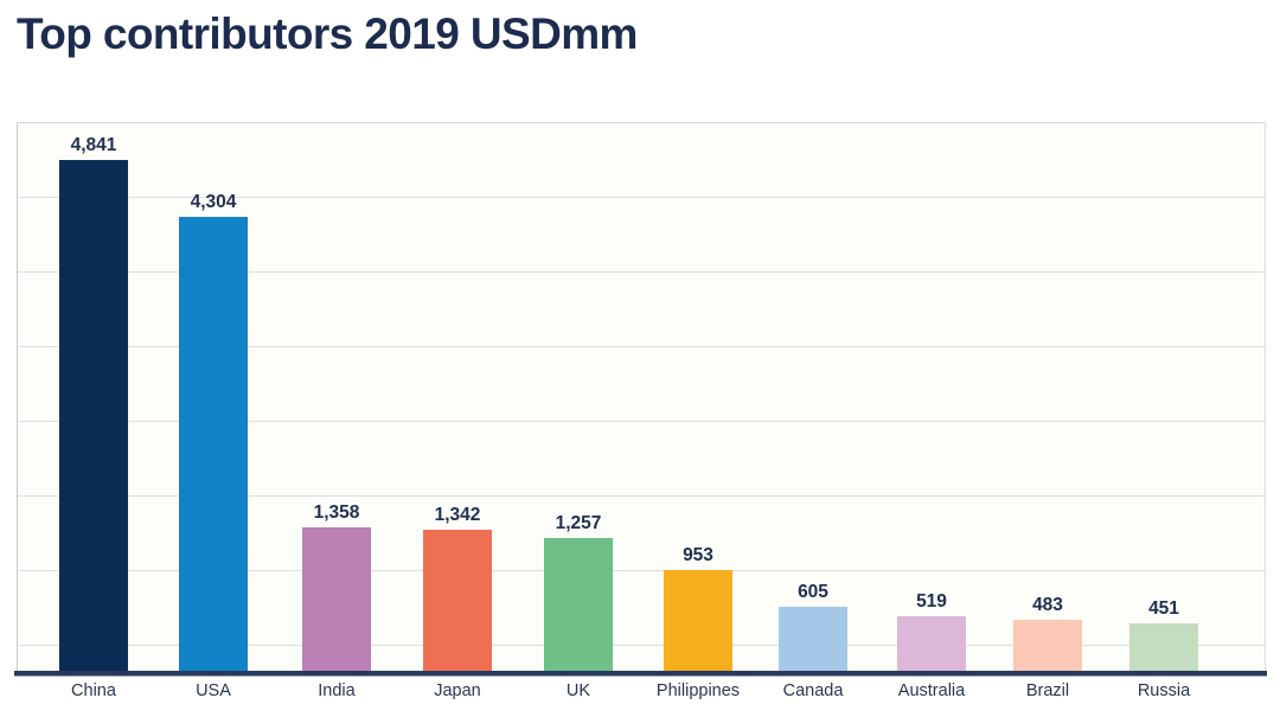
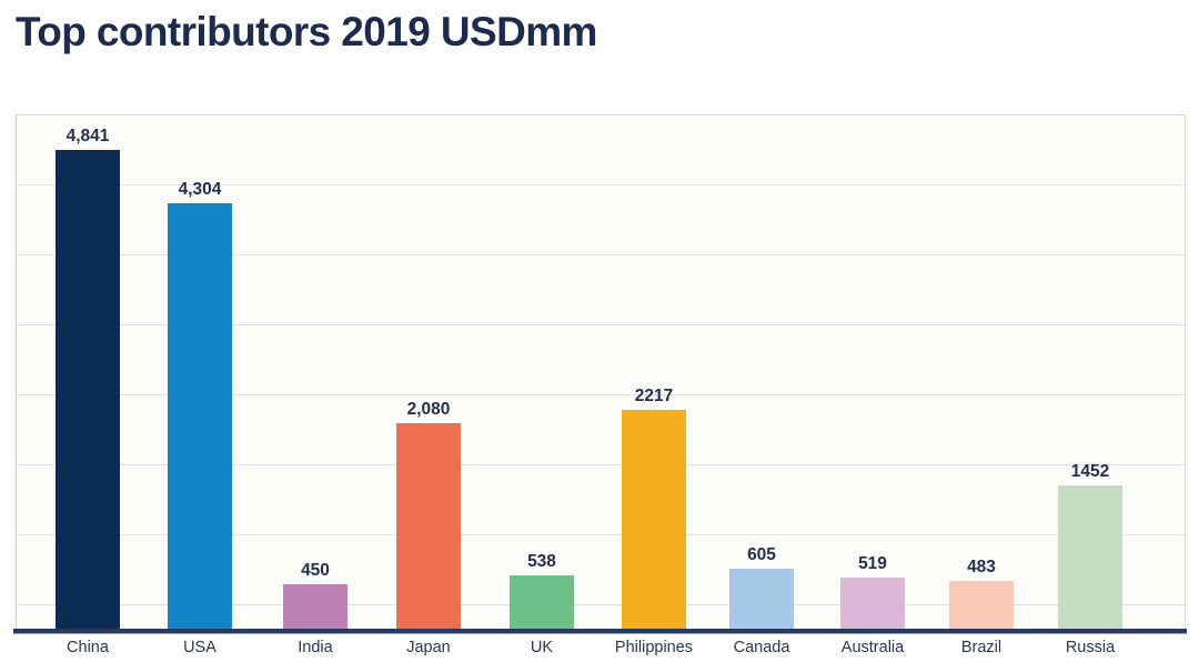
India: 1,358 -> 450
Japan: 1,342 -> 2,080
UK: 1,257 -> 538
Philippines: 953 -> 2217
Russia: 451 -> 1452
